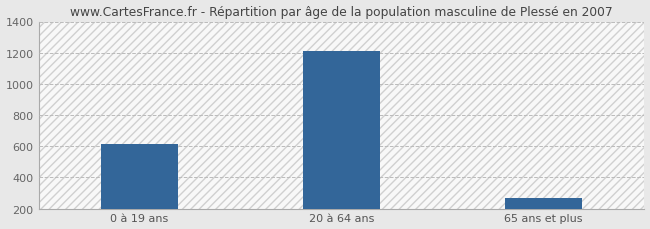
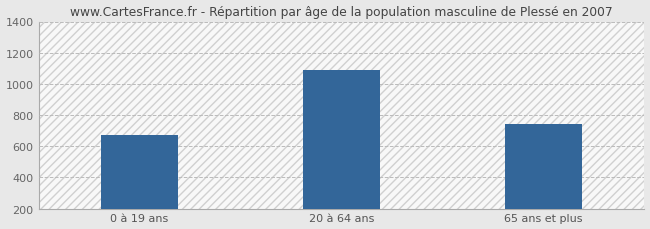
0 à 19 ans: 620 -> 670
20 à 64 ans: 1210 -> 1090
65 ans et plus: 270 -> 740
